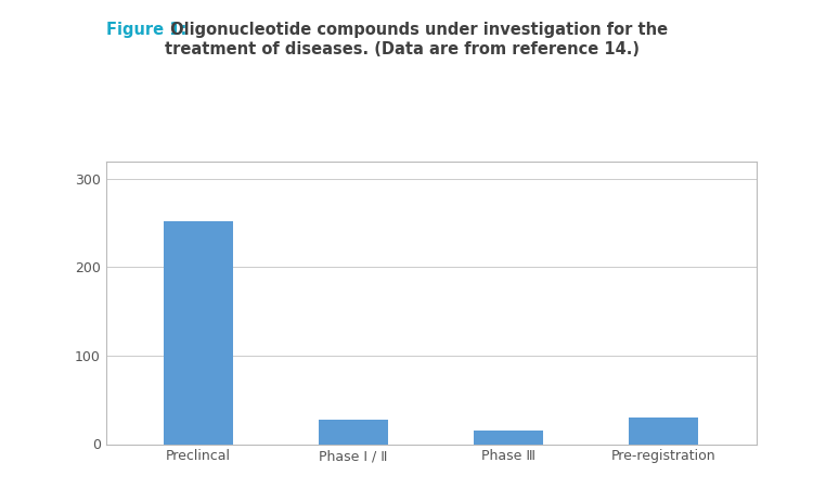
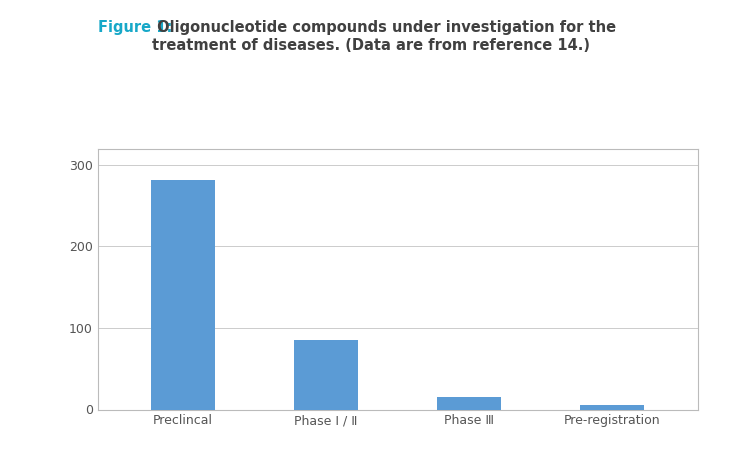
Preclincal: 252 -> 281
Phase Ⅰ / Ⅱ: 28 -> 85
Pre-registration: 30 -> 6
